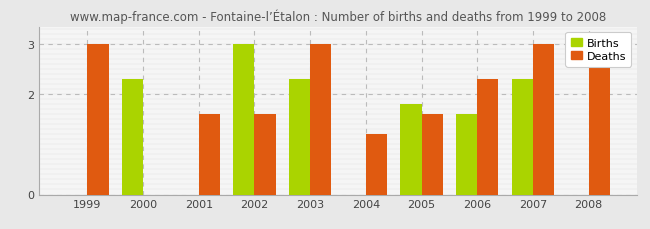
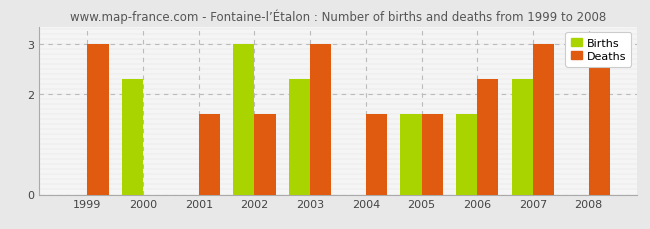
Deaths/2004: 1.2 -> 1.6
Births/2005: 1.8 -> 1.6
